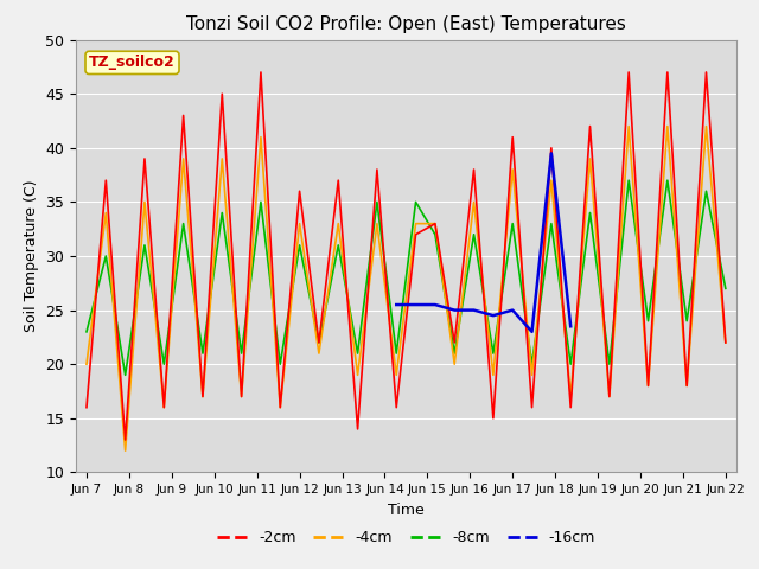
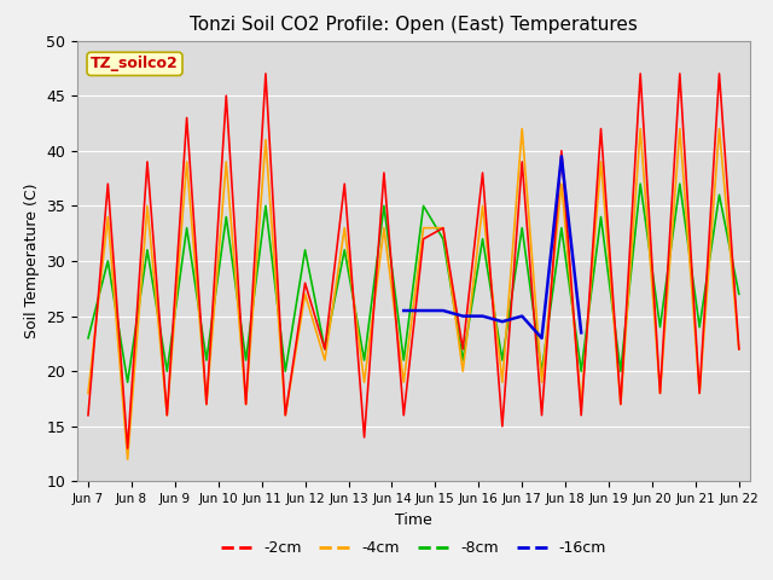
-4cm/Jun 7: 20 -> 18
-2cm/Jun 12: 36 -> 28
-4cm/Jun 12: 33 -> 27
-2cm/Jun 17: 41 -> 39
-4cm/Jun 17: 38 -> 42
